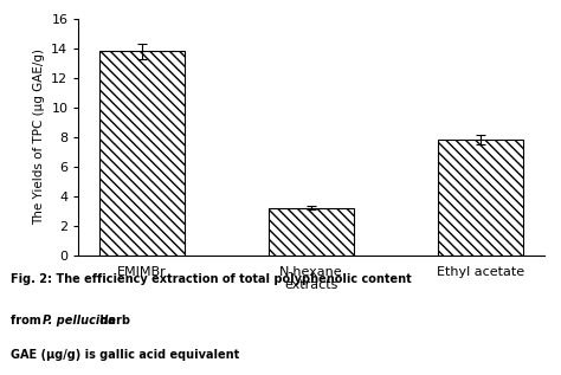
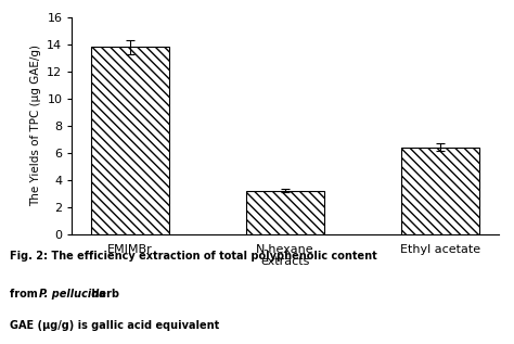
Ethyl acetate: 7.8 -> 6.4
